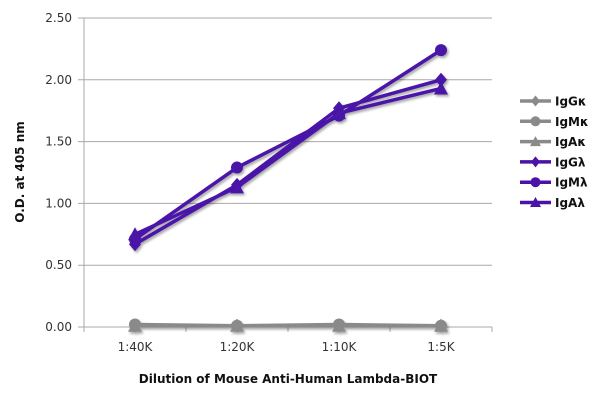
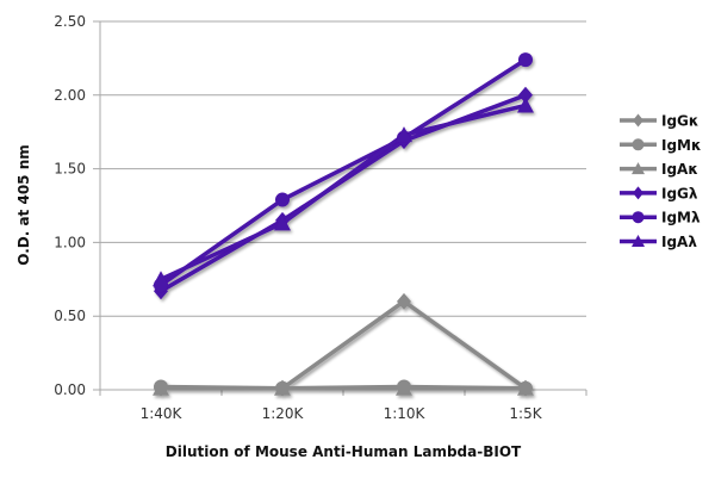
IgGκ/1:10K: 0.01 -> 0.60
IgGλ/1:10K: 1.77 -> 1.69
